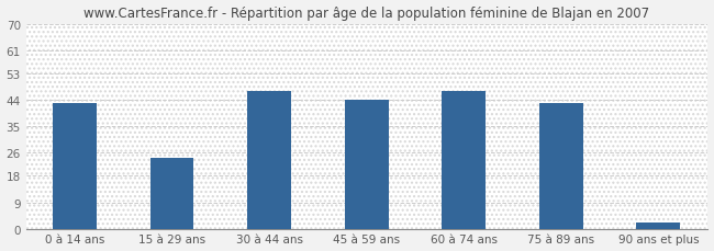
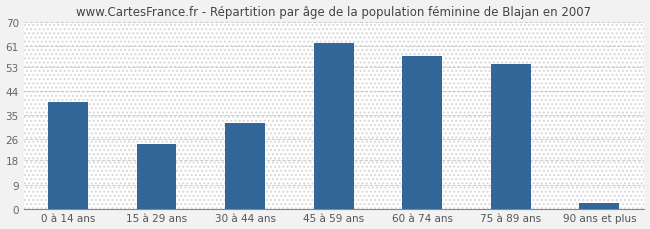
0 à 14 ans: 43 -> 40
30 à 44 ans: 47 -> 32
45 à 59 ans: 44 -> 62
60 à 74 ans: 47 -> 57
75 à 89 ans: 43 -> 54
